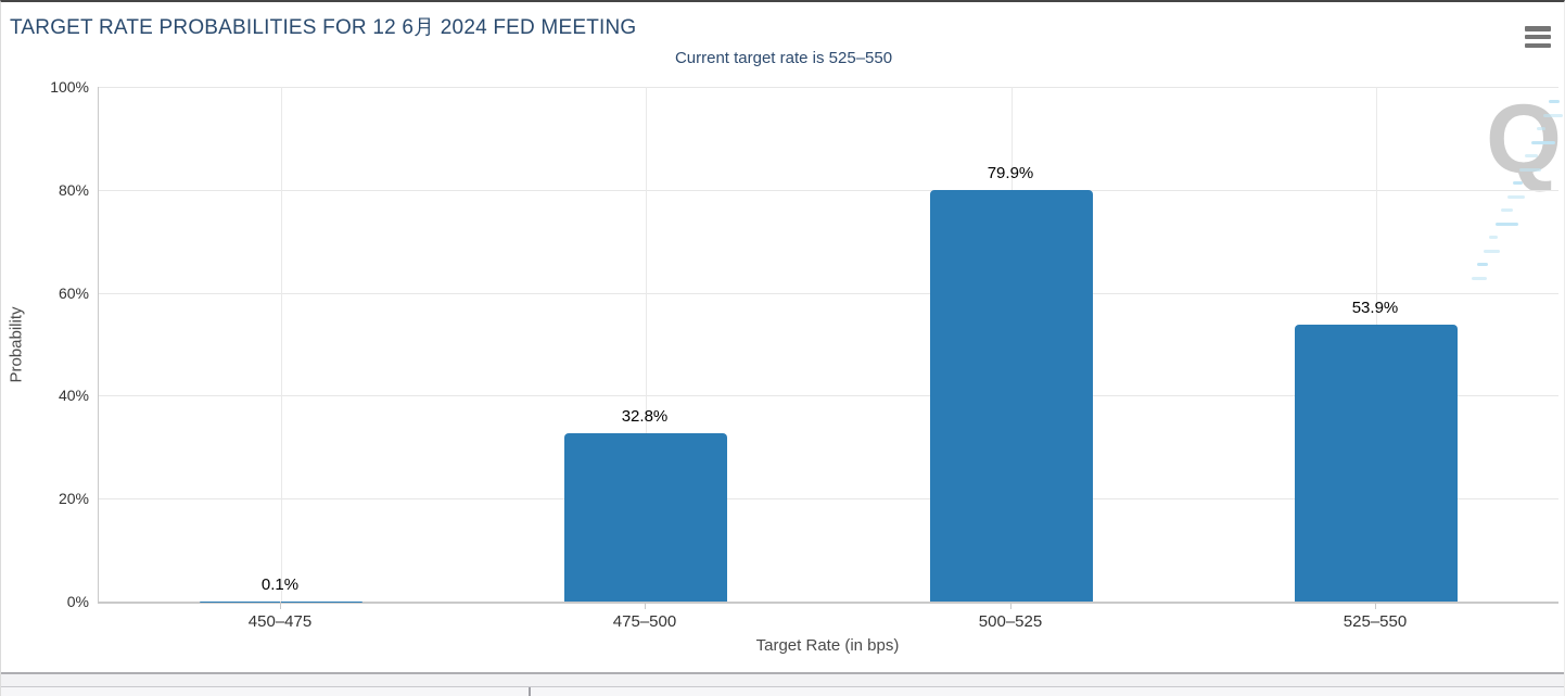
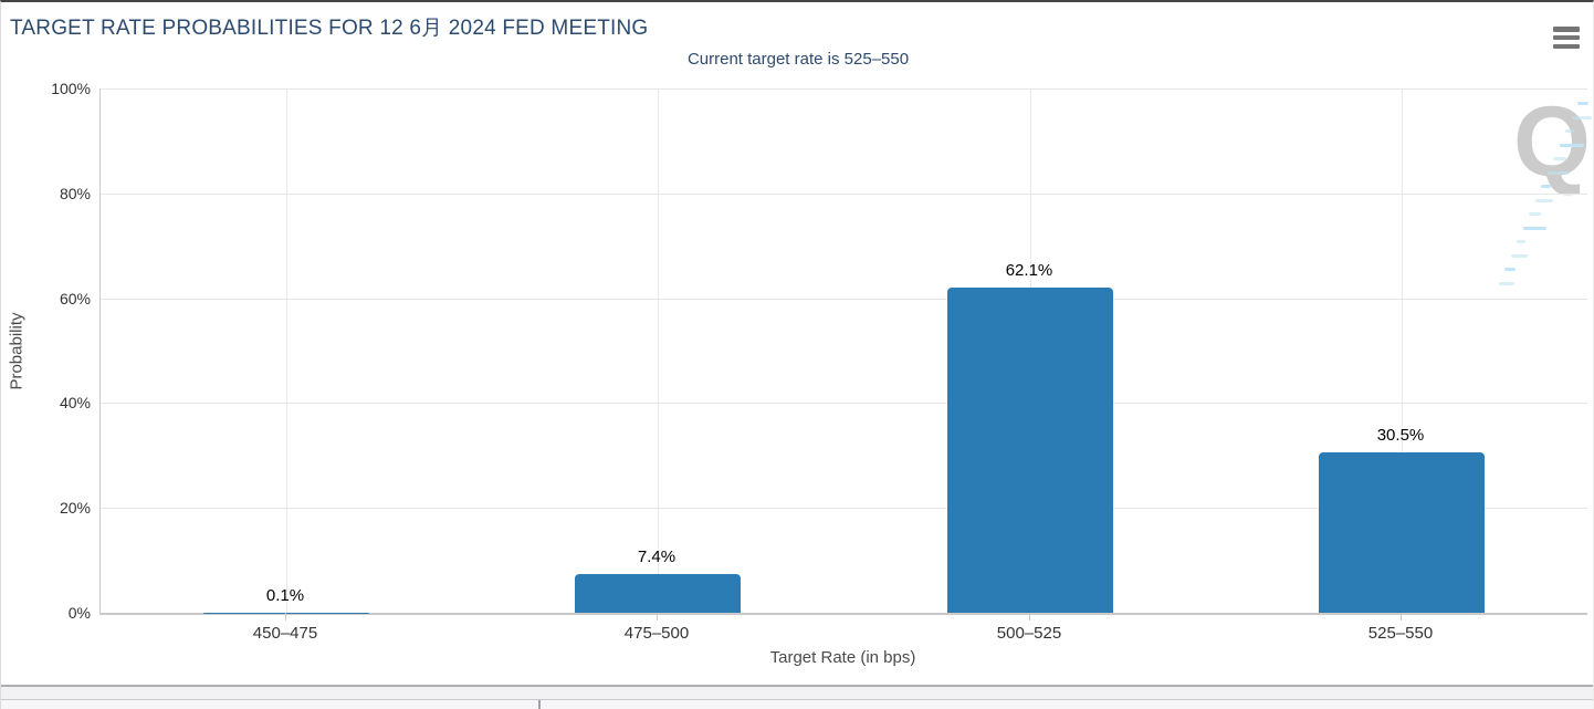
475–500: 32.8% -> 7.4%
500–525: 79.9% -> 62.1%
525–550: 53.9% -> 30.5%
